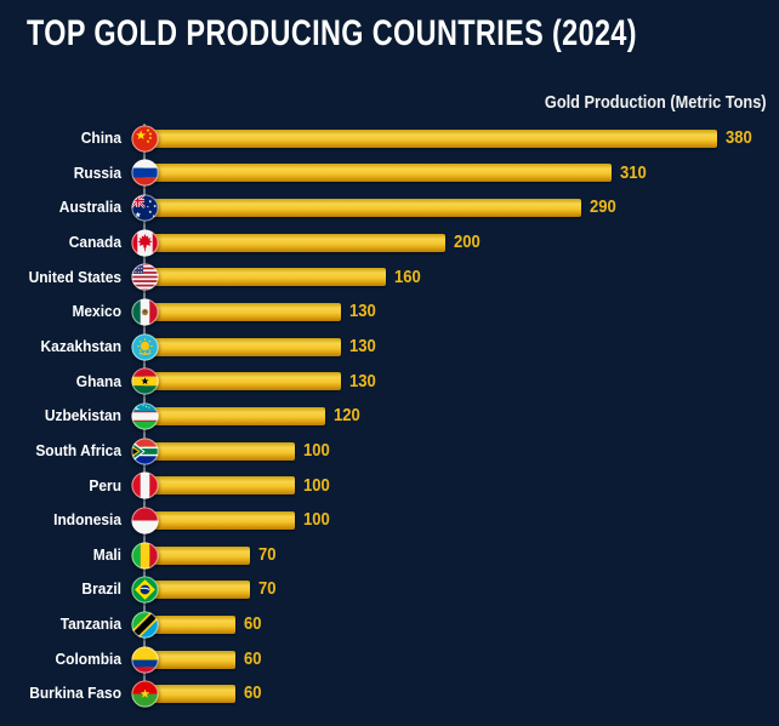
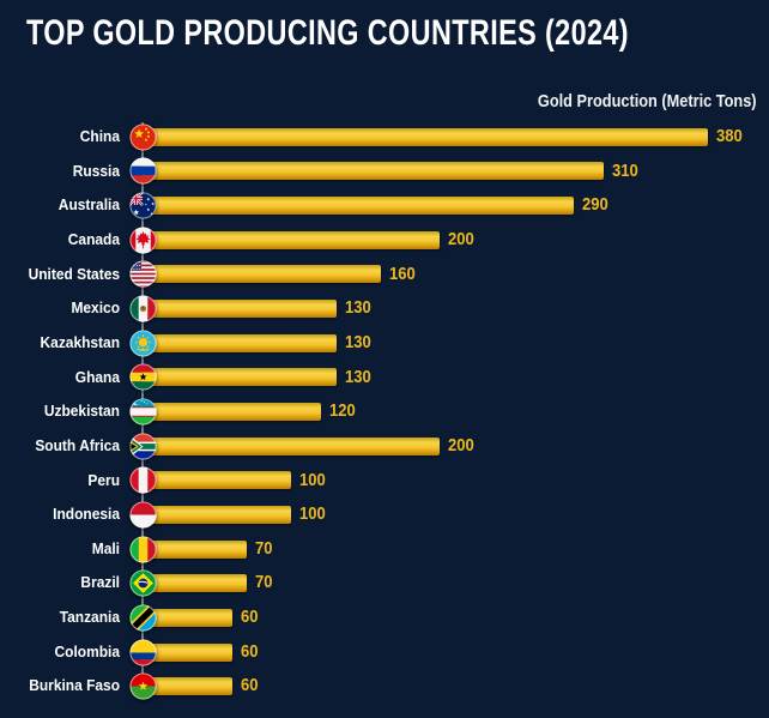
South Africa: 100 -> 200
